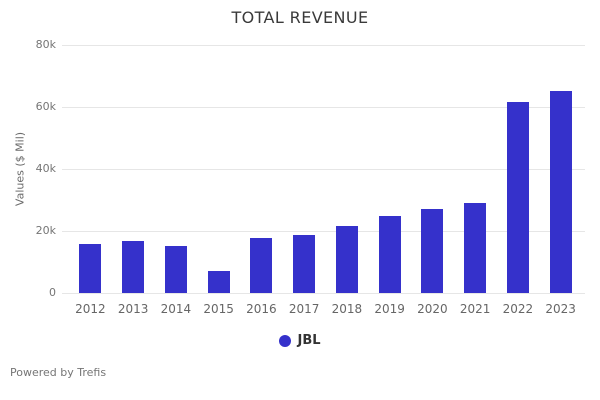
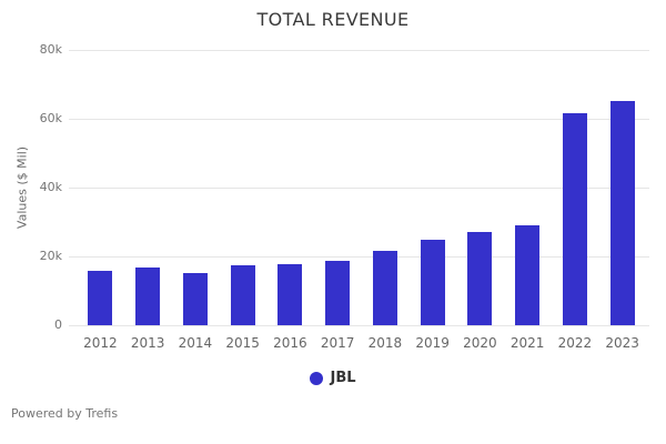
2015: 7k -> 17k
